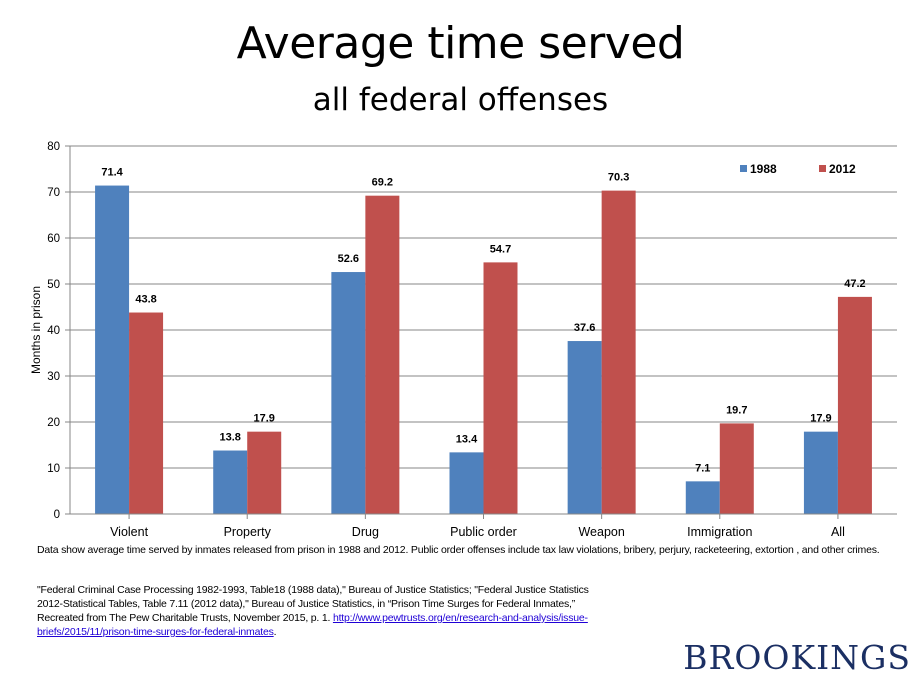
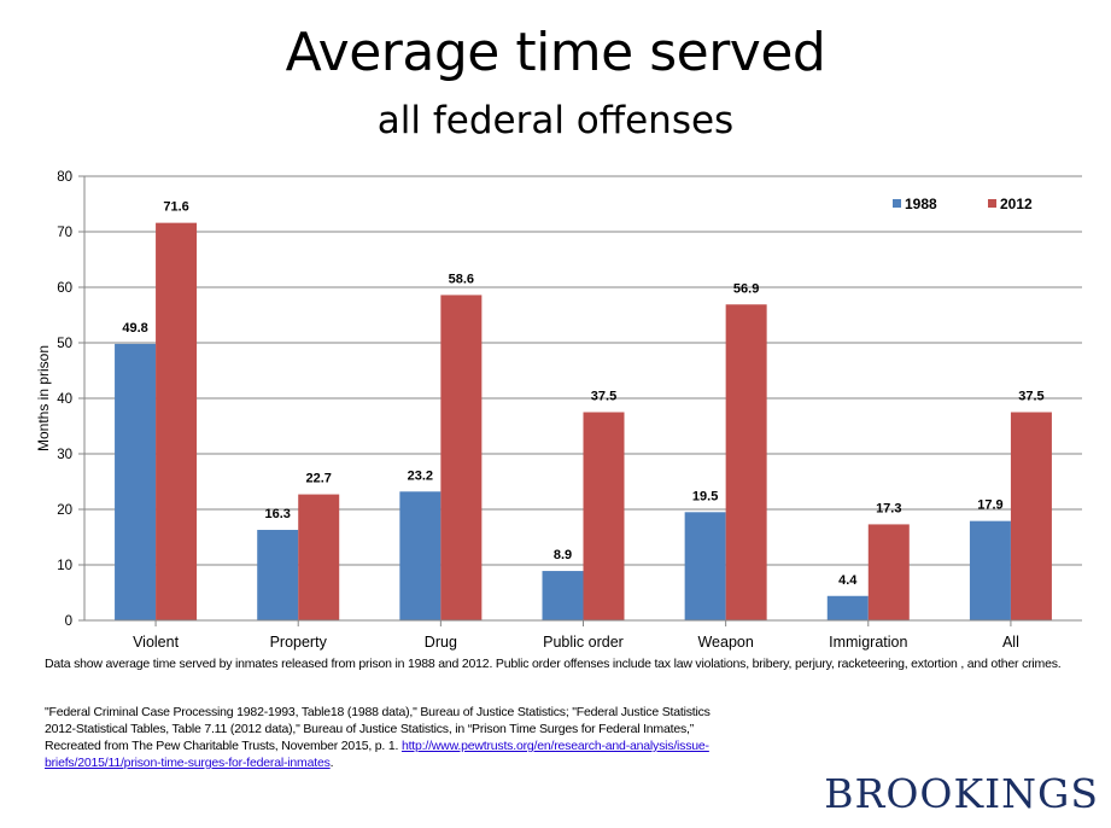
1988/Violent: 71.4 -> 49.8
2012/Violent: 43.8 -> 71.6
1988/Property: 13.8 -> 16.3
2012/Property: 17.9 -> 22.7
1988/Drug: 52.6 -> 23.2
2012/Drug: 69.2 -> 58.6
1988/Public order: 13.4 -> 8.9
2012/Public order: 54.7 -> 37.5
1988/Weapon: 37.6 -> 19.5
2012/Weapon: 70.3 -> 56.9
1988/Immigration: 7.1 -> 4.4
2012/Immigration: 19.7 -> 17.3
2012/All: 47.2 -> 37.5
